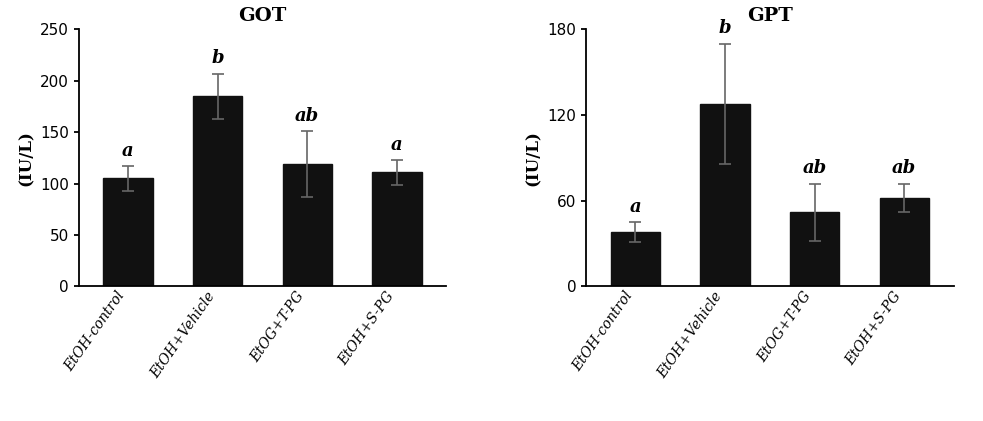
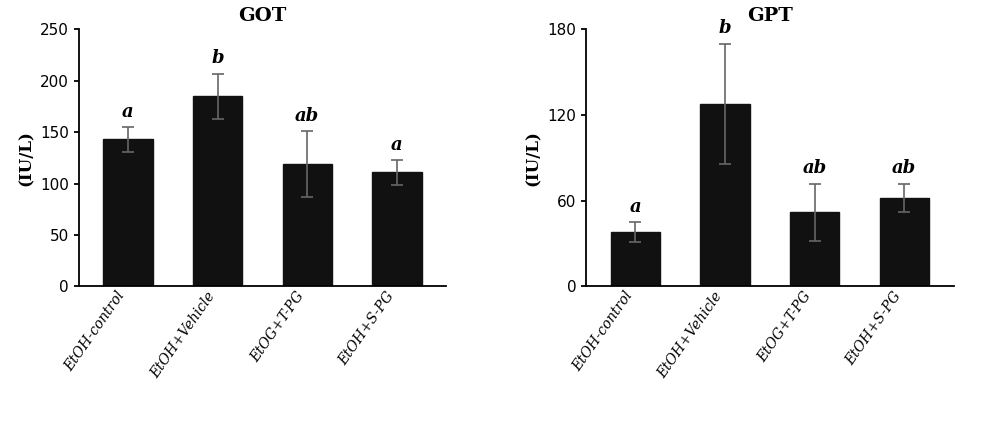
GOT/EtOH-control: 105 -> 143
